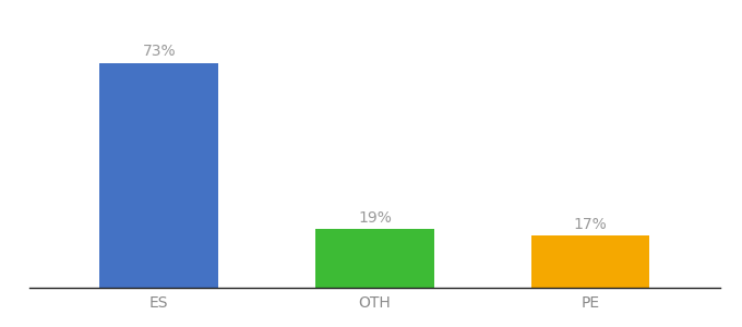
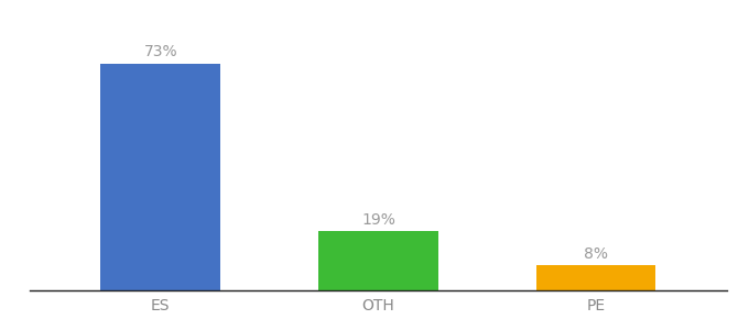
PE: 17% -> 8%
